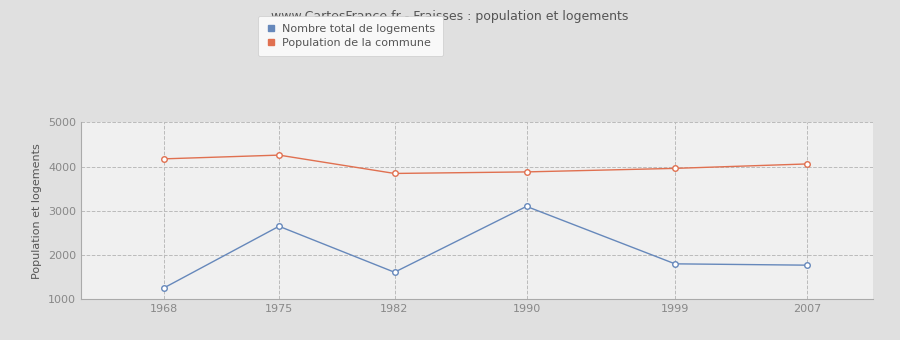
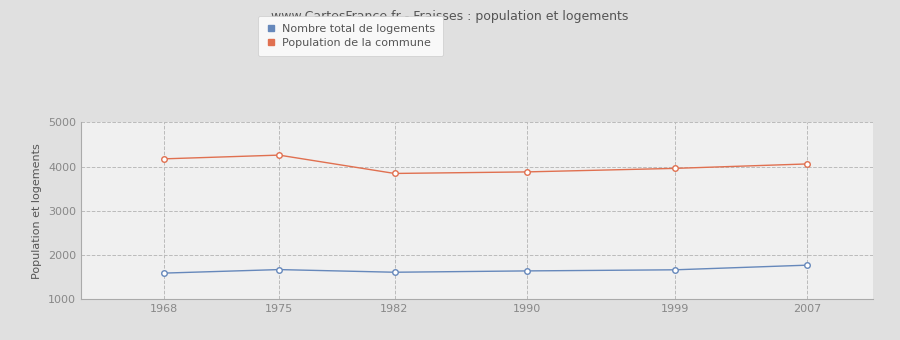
Nombre total de logements/1968: 1250 -> 1590
Nombre total de logements/1975: 2650 -> 1670
Nombre total de logements/1990: 3100 -> 1640
Nombre total de logements/1999: 1800 -> 1660
